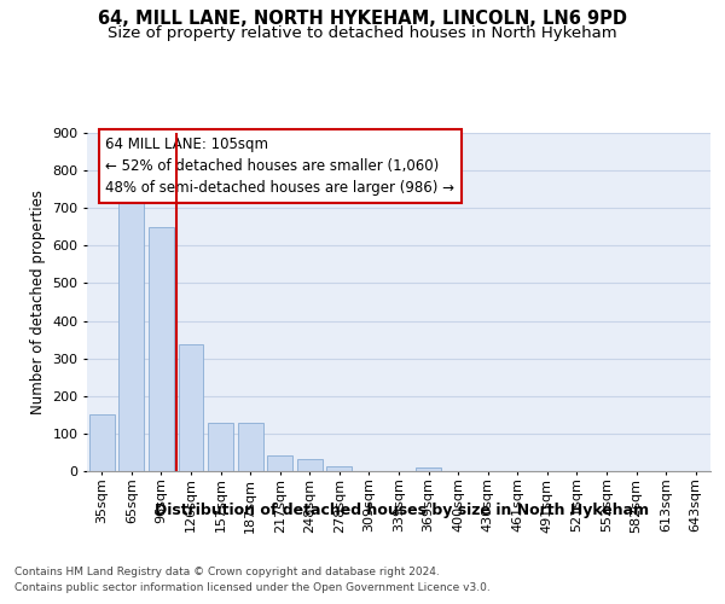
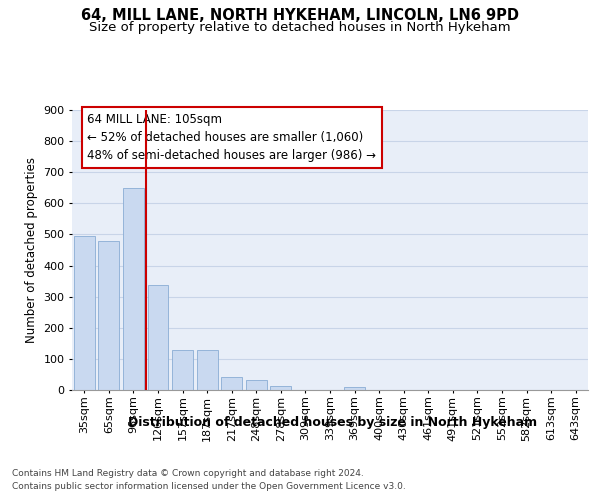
35sqm: 152 -> 495
65sqm: 715 -> 480
